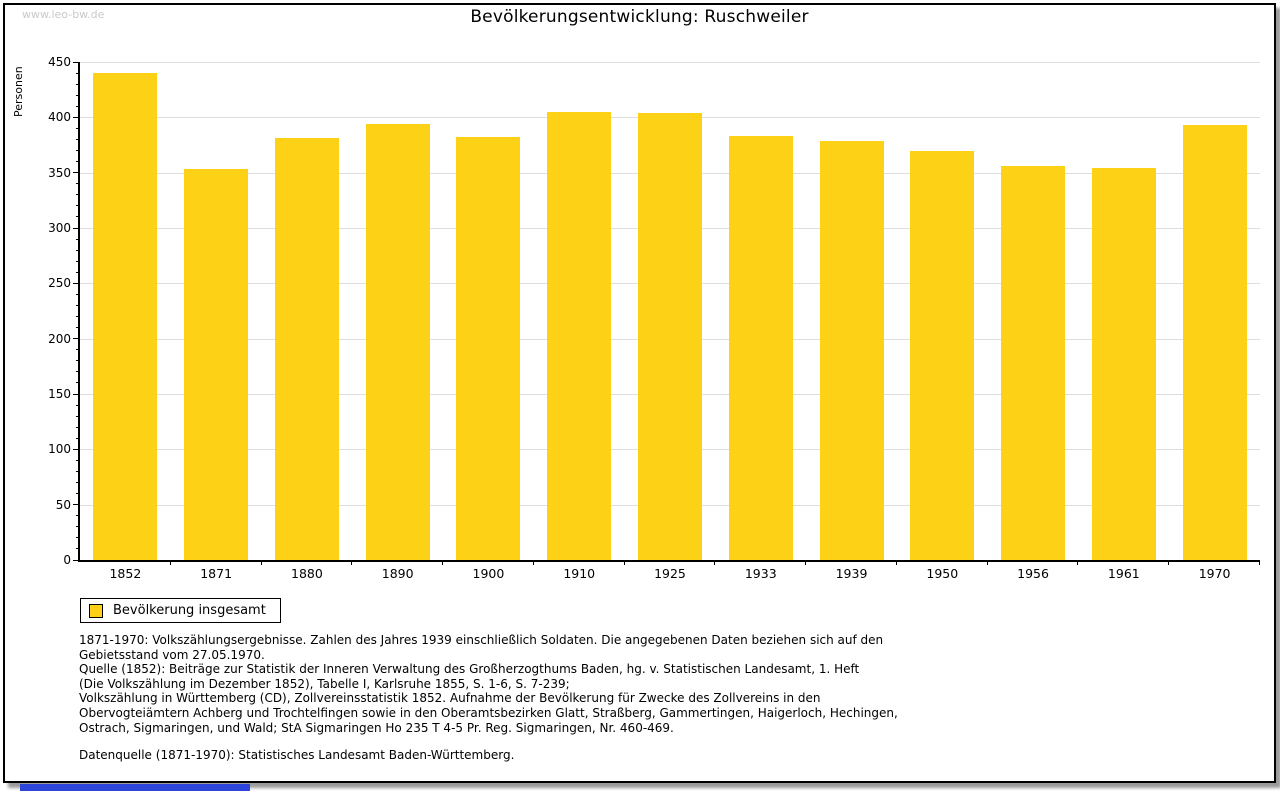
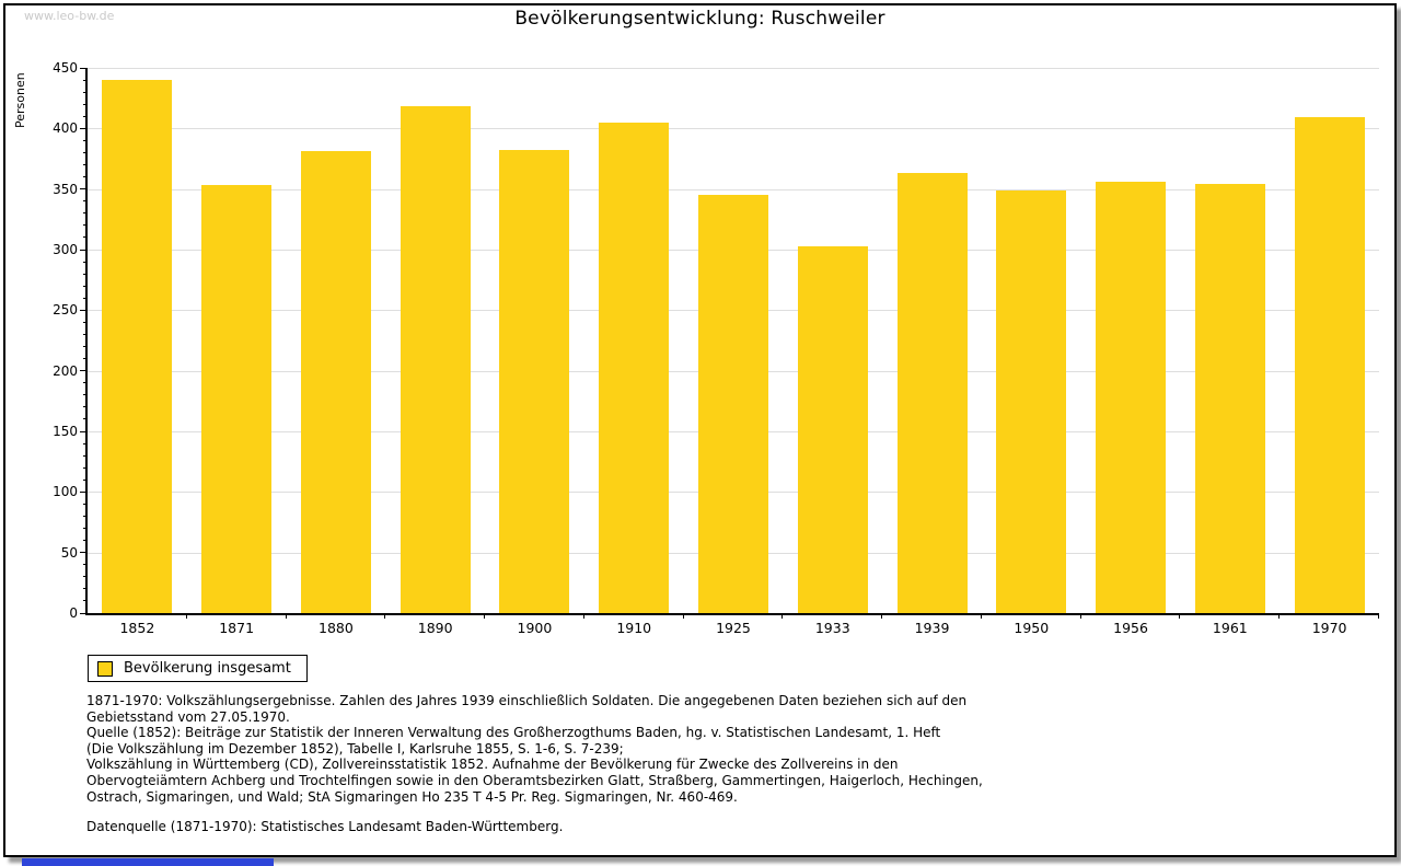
1890: 394 -> 418
1925: 404 -> 345
1933: 383 -> 303
1939: 379 -> 363
1950: 370 -> 349
1970: 393 -> 409
